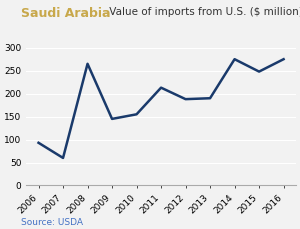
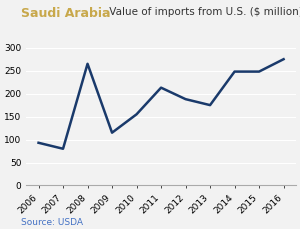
2007: 60 -> 80
2009: 145 -> 115
2013: 190 -> 175
2014: 275 -> 248
